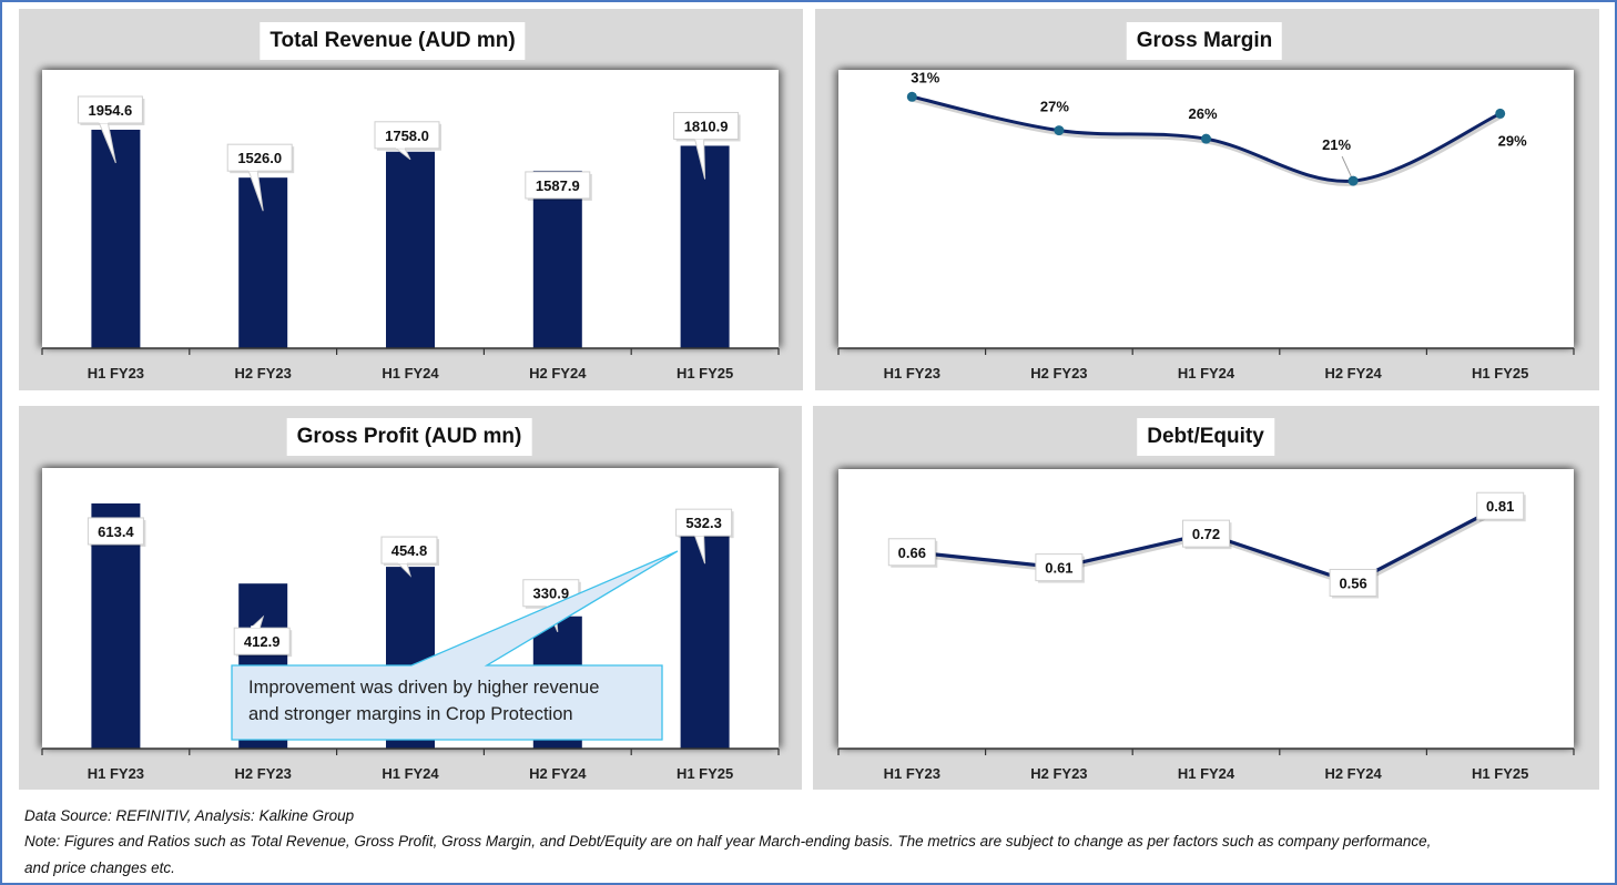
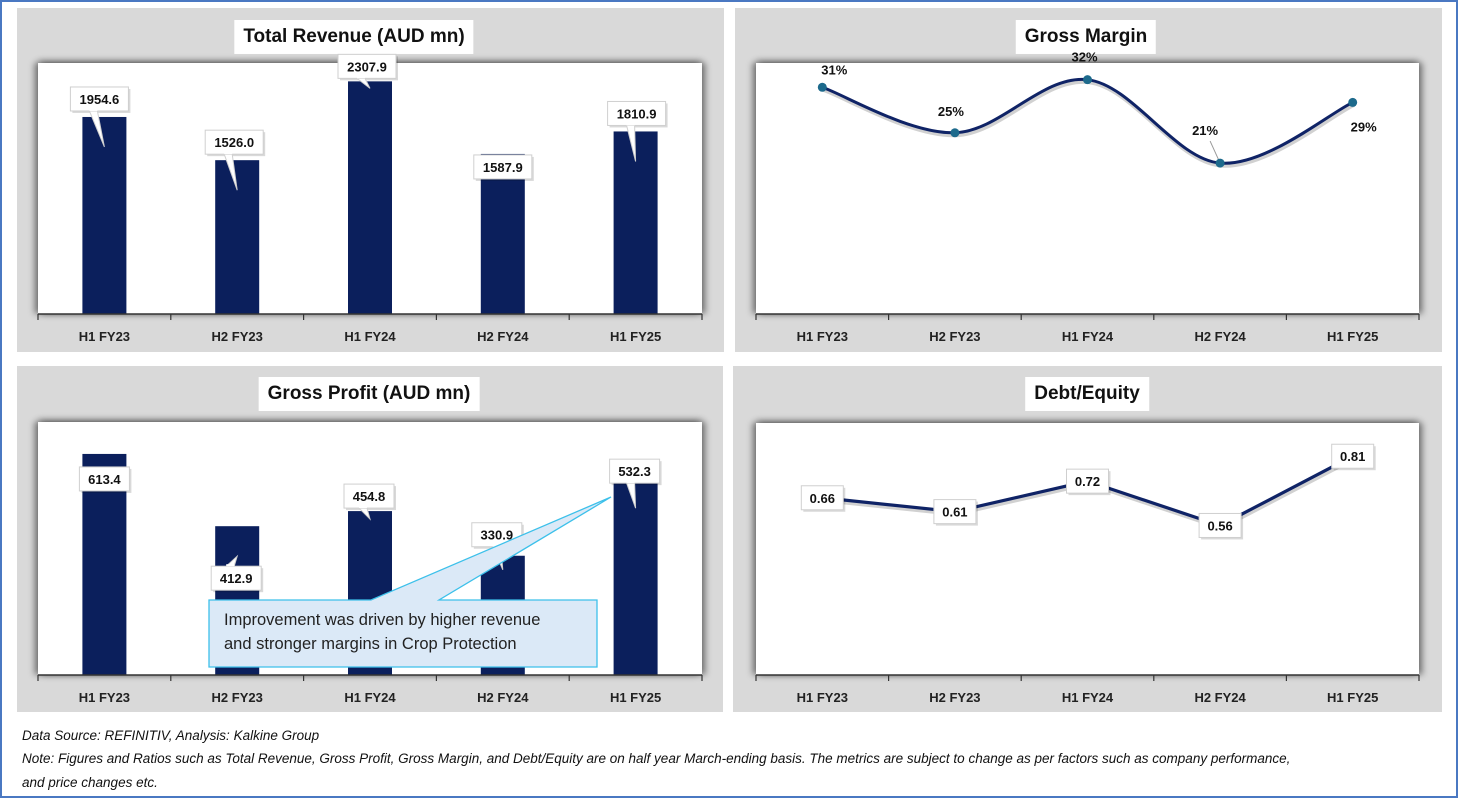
Total Revenue (AUD mn)/H1 FY24: 1758.0 -> 2307.9
Gross Margin/H2 FY23: 27% -> 25%
Gross Margin/H1 FY24: 26% -> 32%
